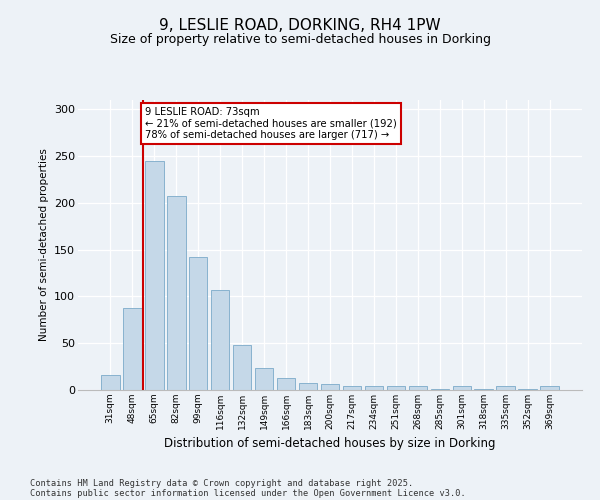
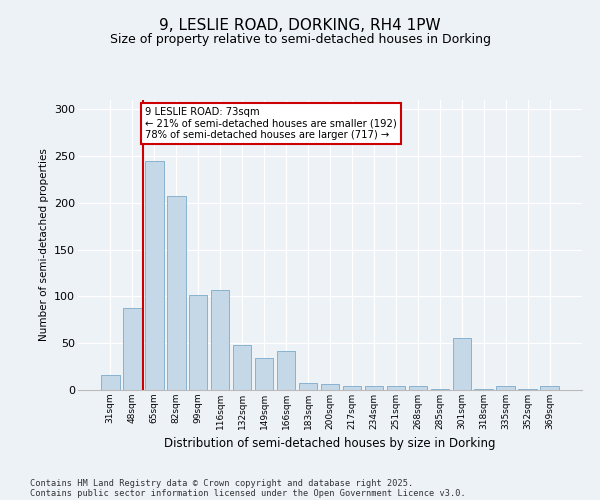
99sqm: 142 -> 102
149sqm: 23 -> 34
166sqm: 13 -> 42
301sqm: 4 -> 56
